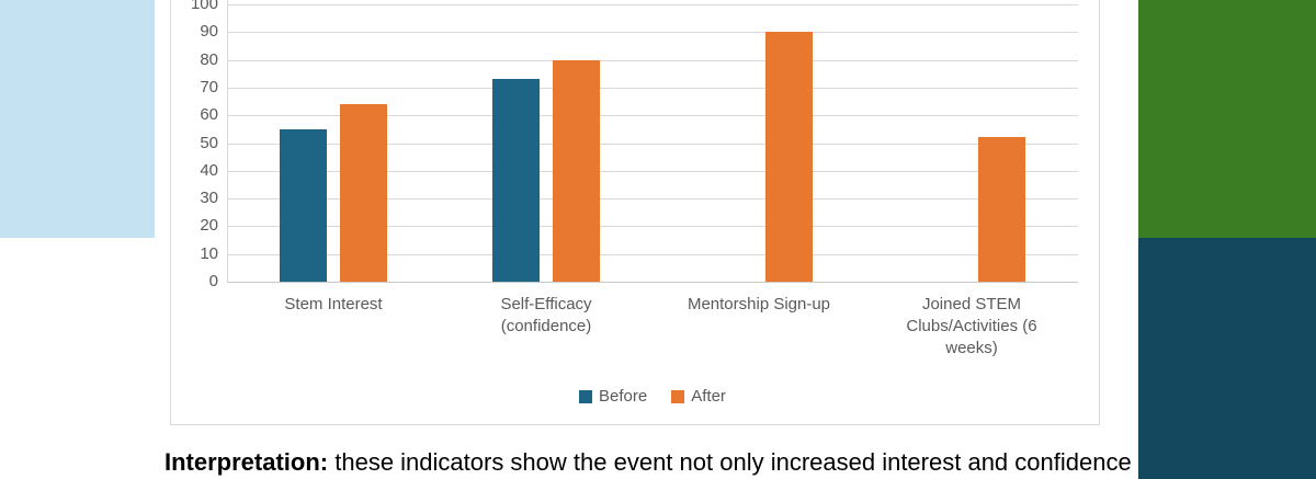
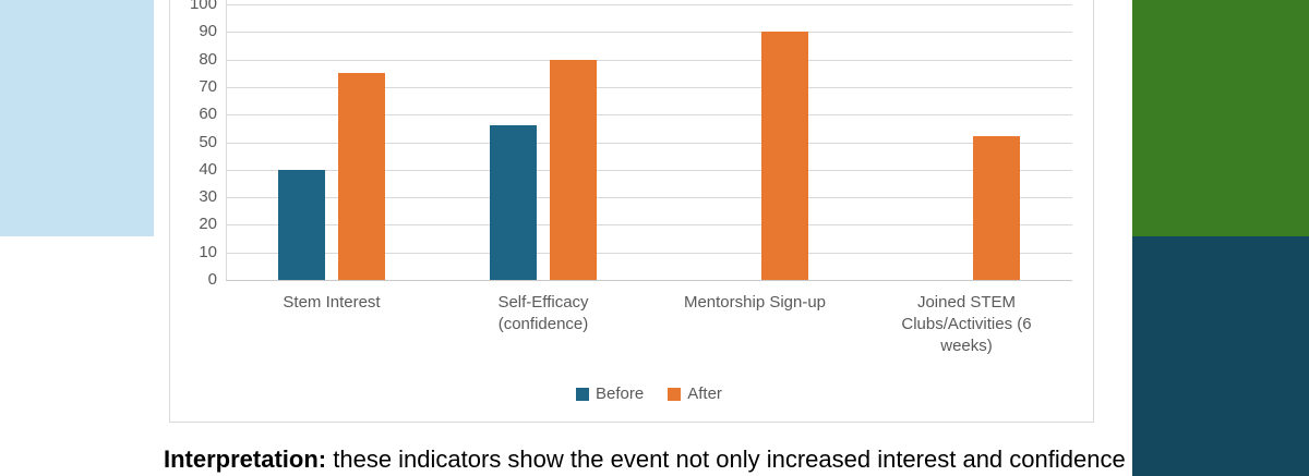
Before/Stem Interest: 55 -> 40
After/Stem Interest: 64 -> 75
Before/Self-Efficacy (confidence): 73 -> 56
